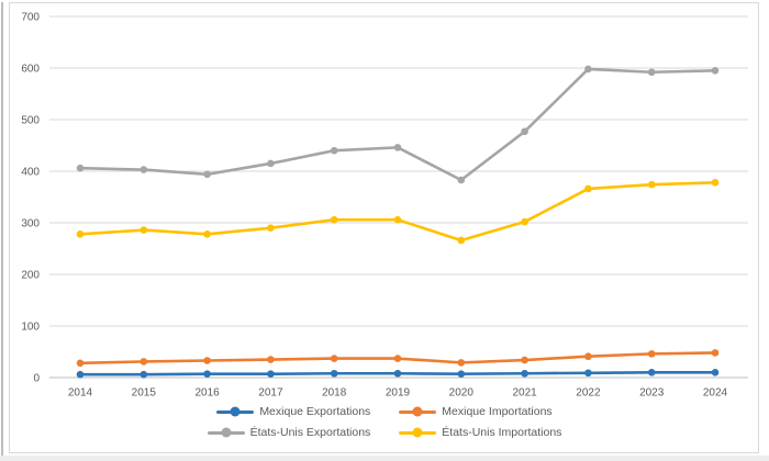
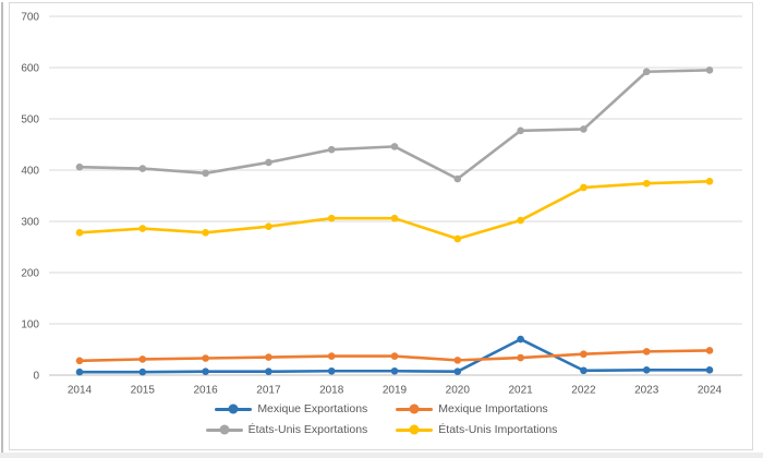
Mexique Exportations/2021: 10 -> 70
États-Unis Exportations/2022: 600 -> 480
